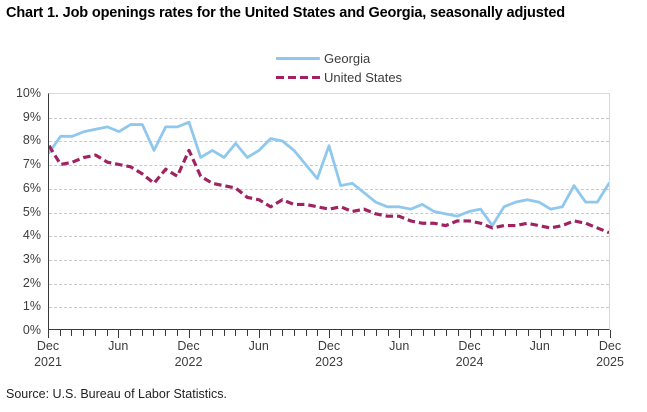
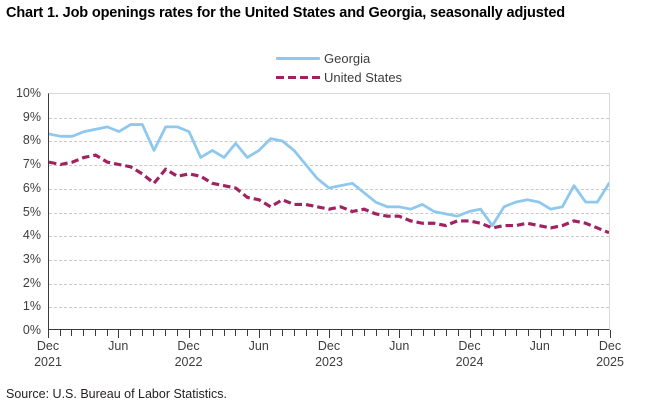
Georgia/Dec 2021: 7.5% -> 8.3%
United States/Dec 2021: 7.8% -> 7.1%
Georgia/Dec 2022: 8.8% -> 8.4%
United States/Dec 2022: 7.6% -> 6.6%
Georgia/Dec 2023: 7.8% -> 6.0%
